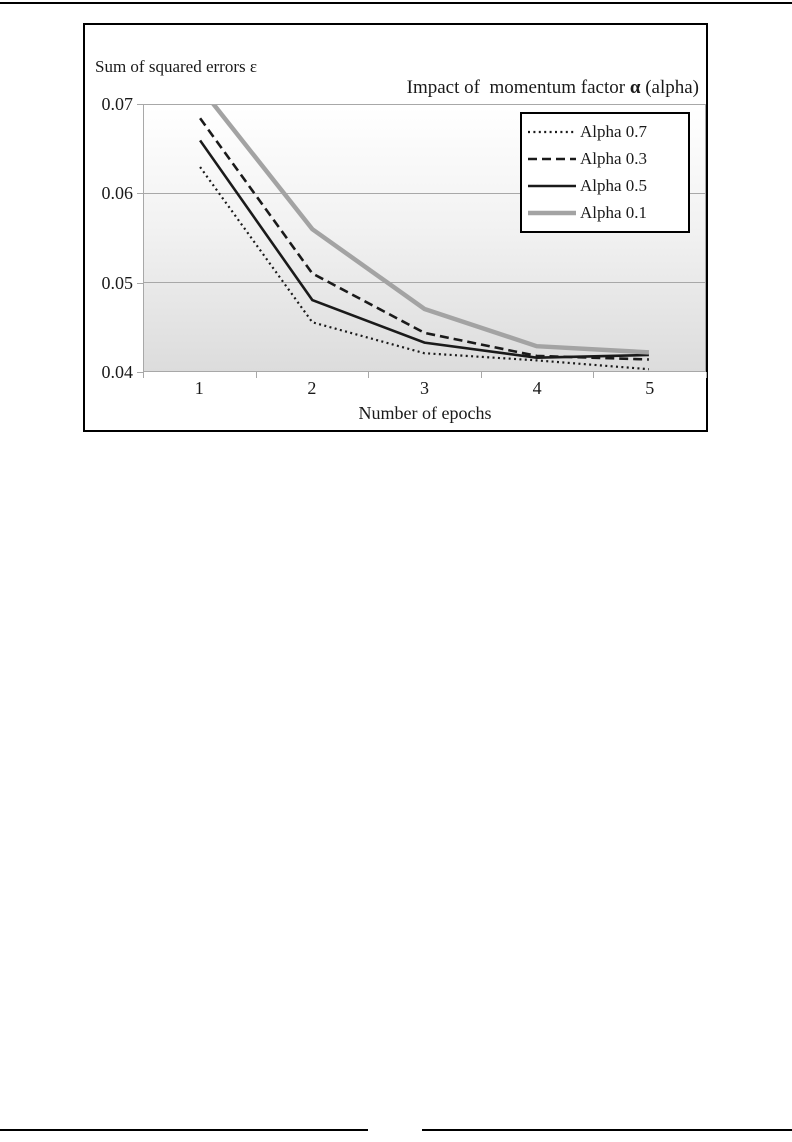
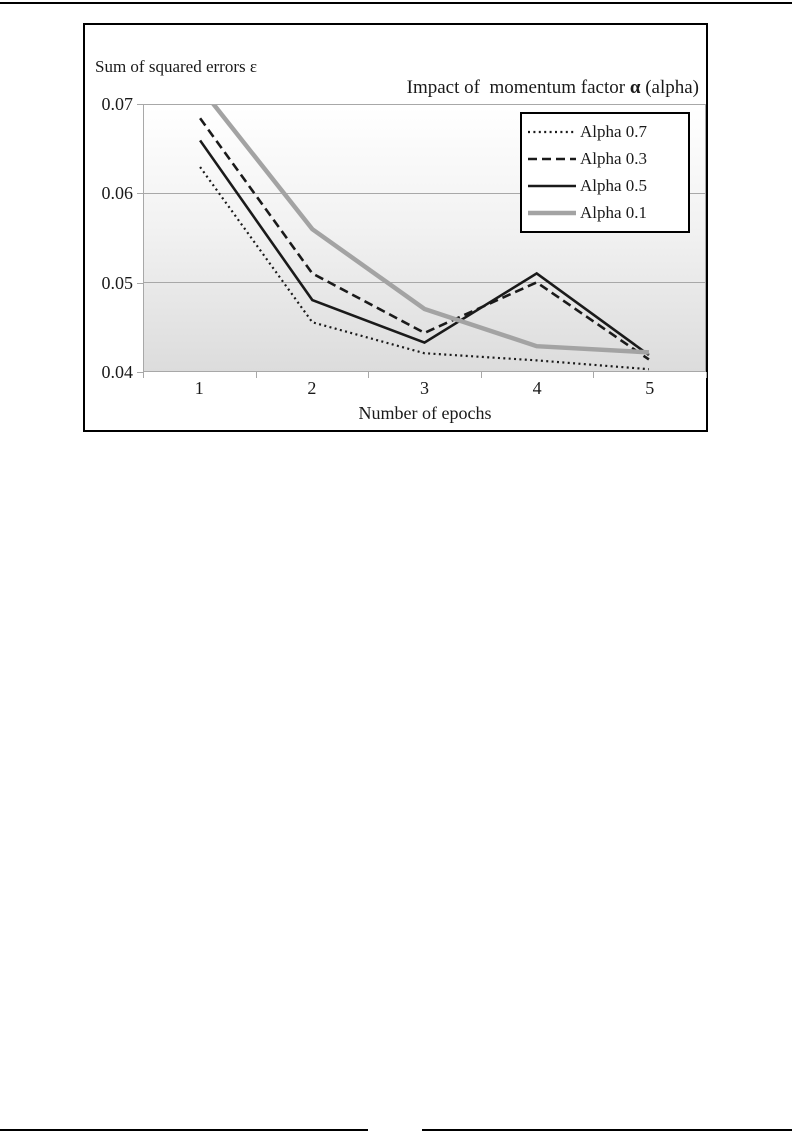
Alpha 0.3/4: 0.042 -> 0.050
Alpha 0.5/4: 0.042 -> 0.051
